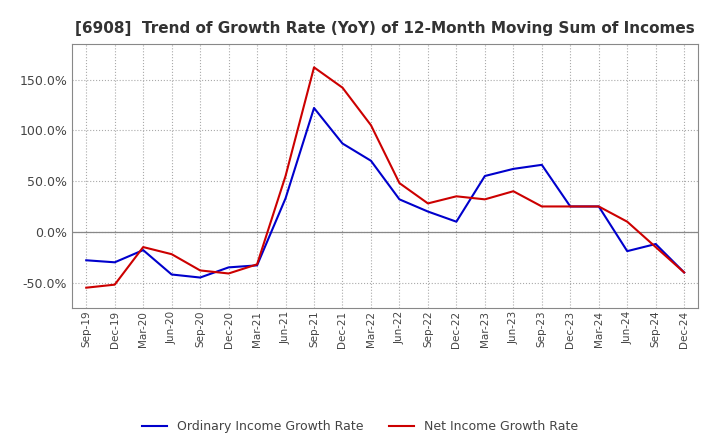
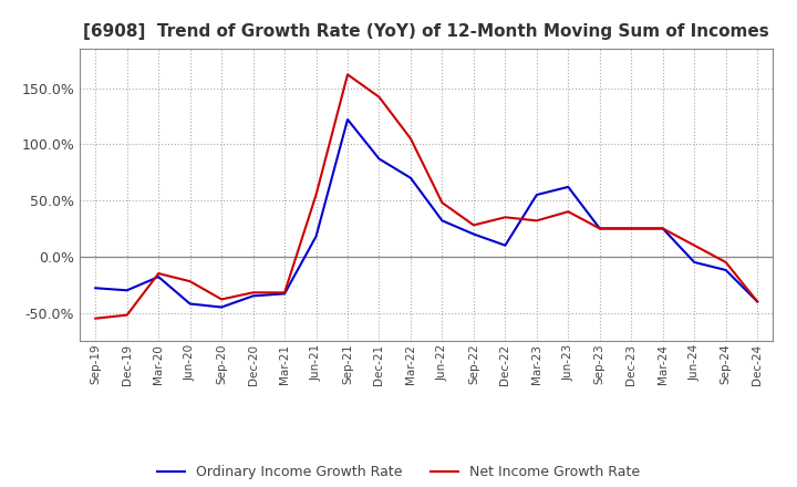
Net Income Growth Rate/Dec-20: -41% -> -32%
Ordinary Income Growth Rate/Jun-21: 33% -> 18%
Ordinary Income Growth Rate/Sep-23: 66% -> 25%
Ordinary Income Growth Rate/Jun-24: -19% -> -5%
Net Income Growth Rate/Sep-24: -15% -> -5%
